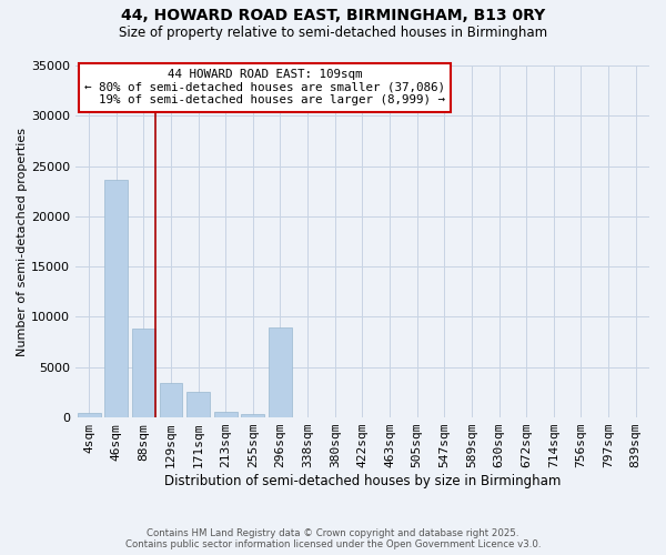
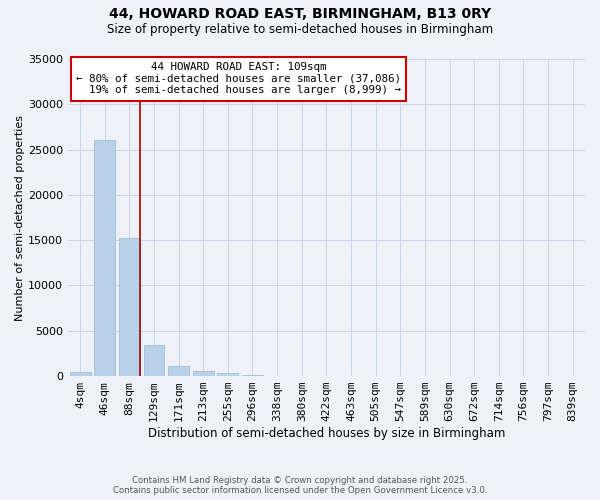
46sqm: 23600 -> 26100
88sqm: 8800 -> 15200
171sqm: 2600 -> 1100
296sqm: 9000 -> 100
